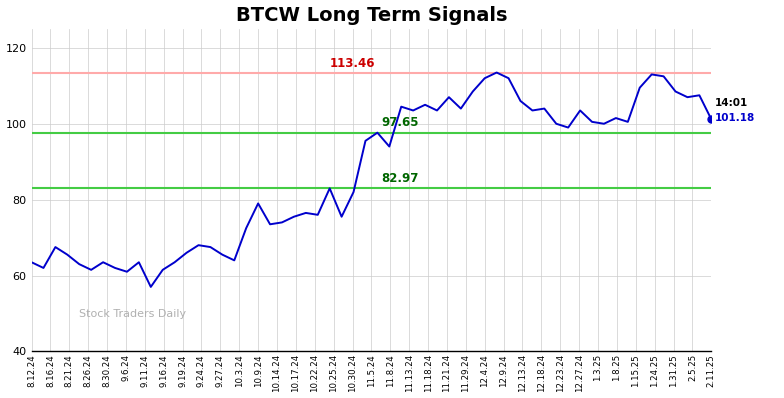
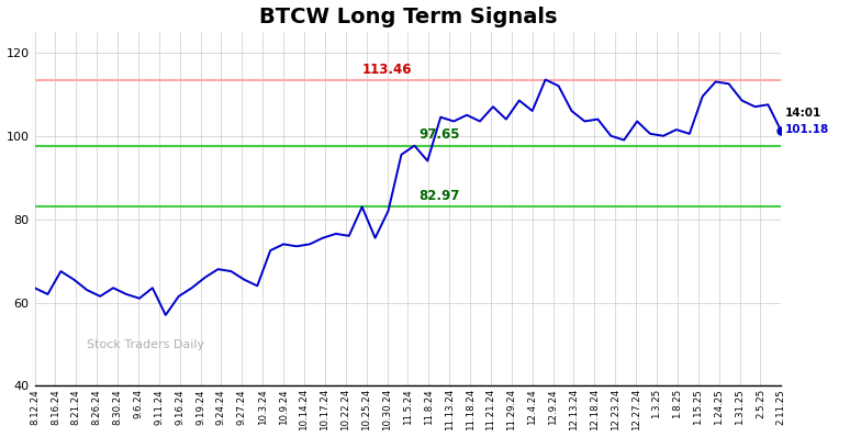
10.9.24: 79.0 -> 74.0
12.4.24: 112.0 -> 106.0
